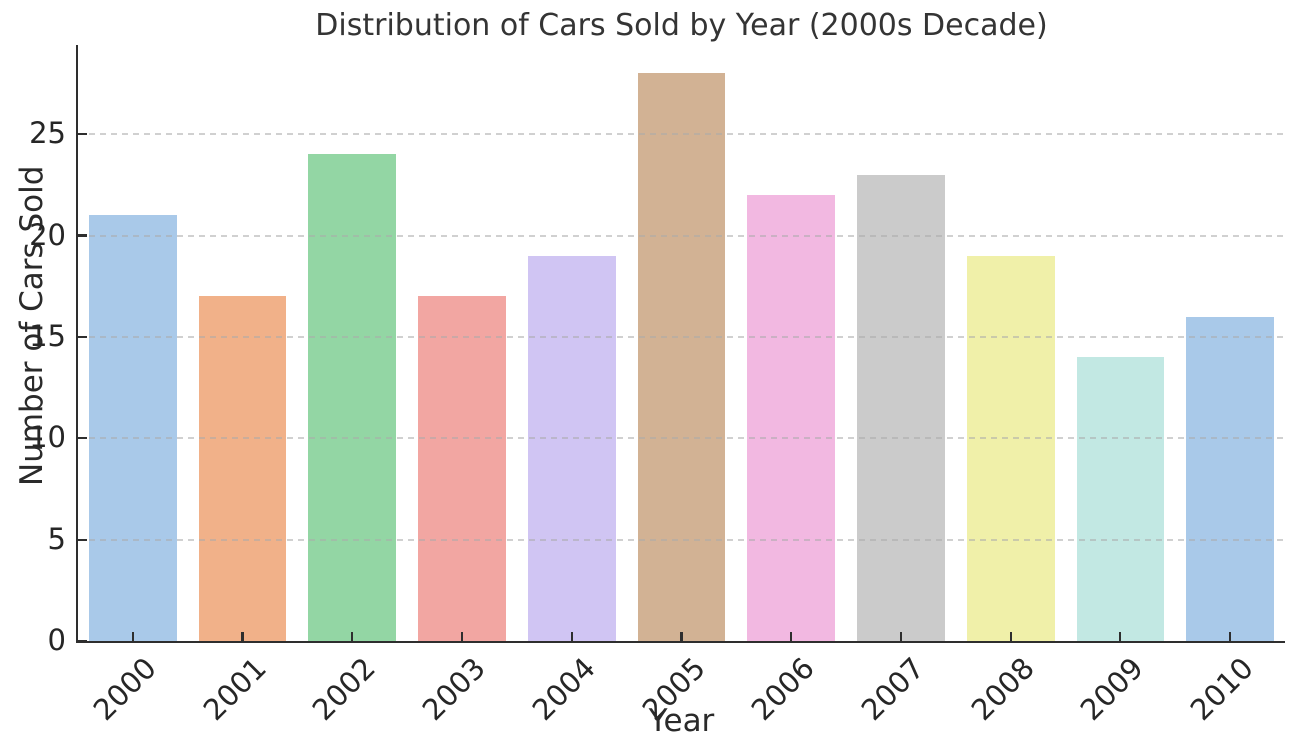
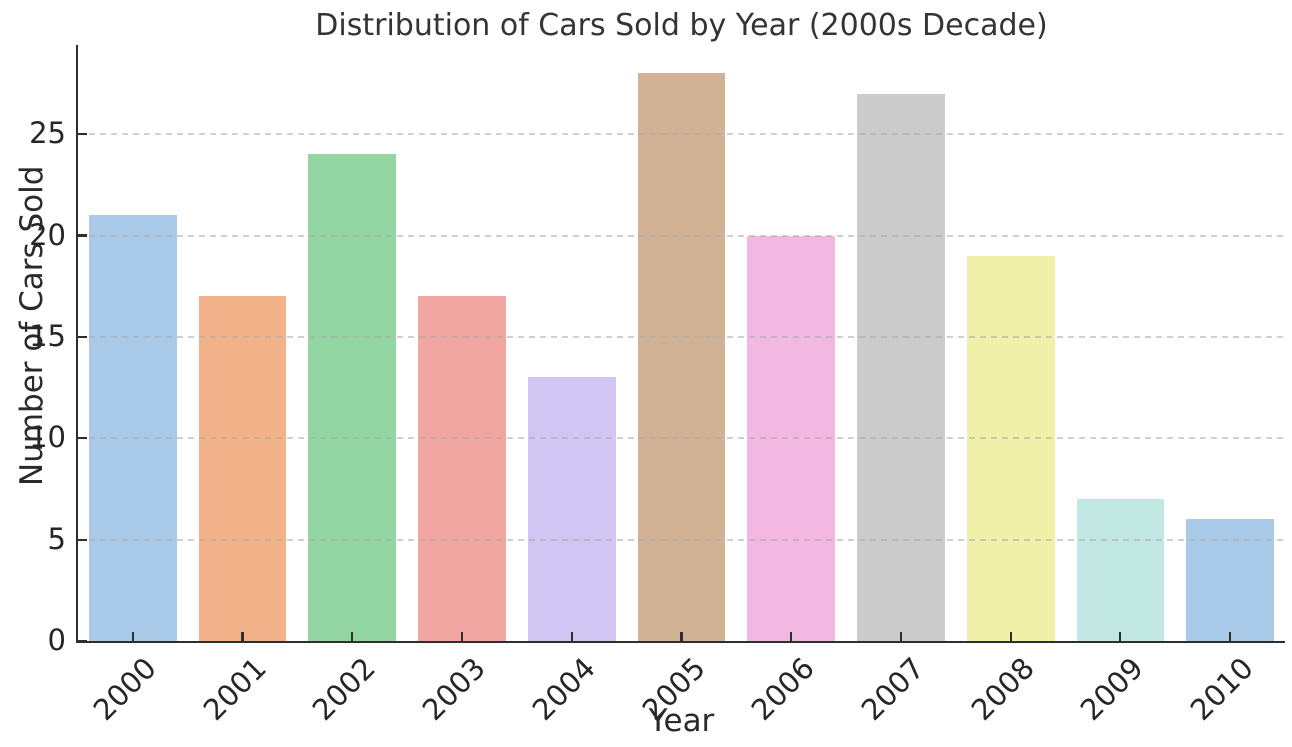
2004: 19 -> 13
2006: 22 -> 20
2007: 23 -> 27
2009: 14 -> 7
2010: 16 -> 6
